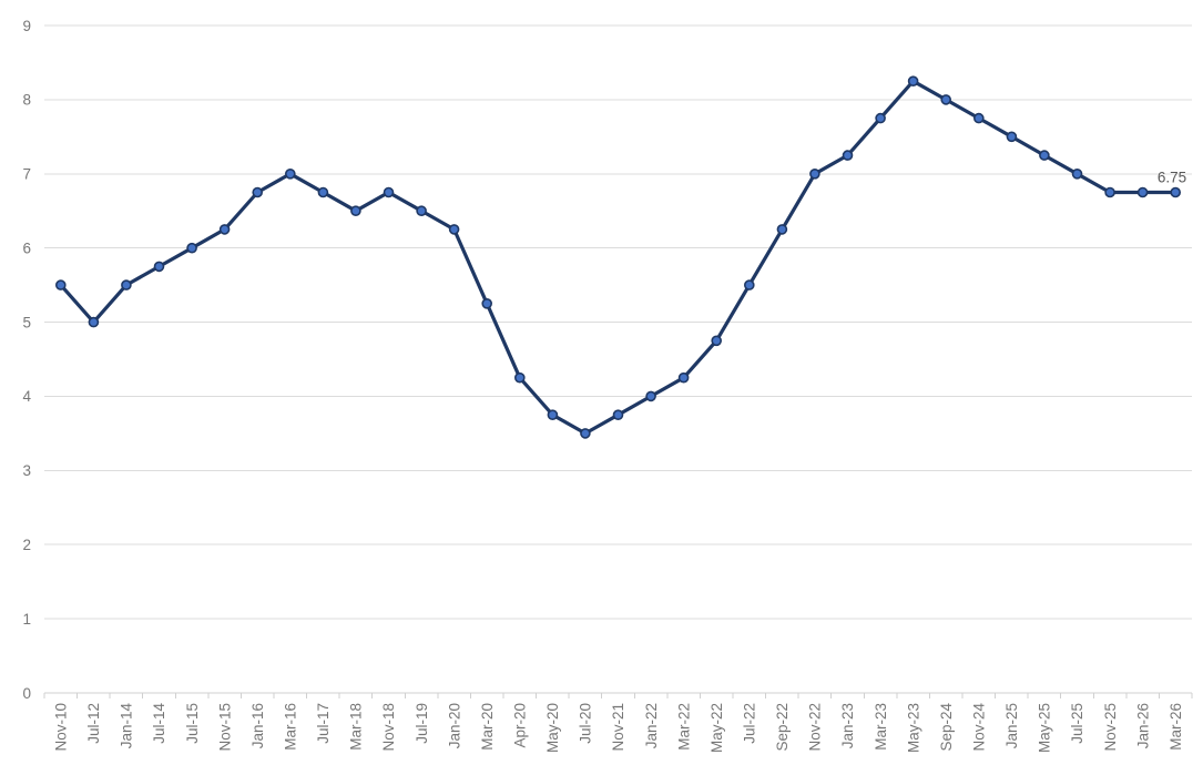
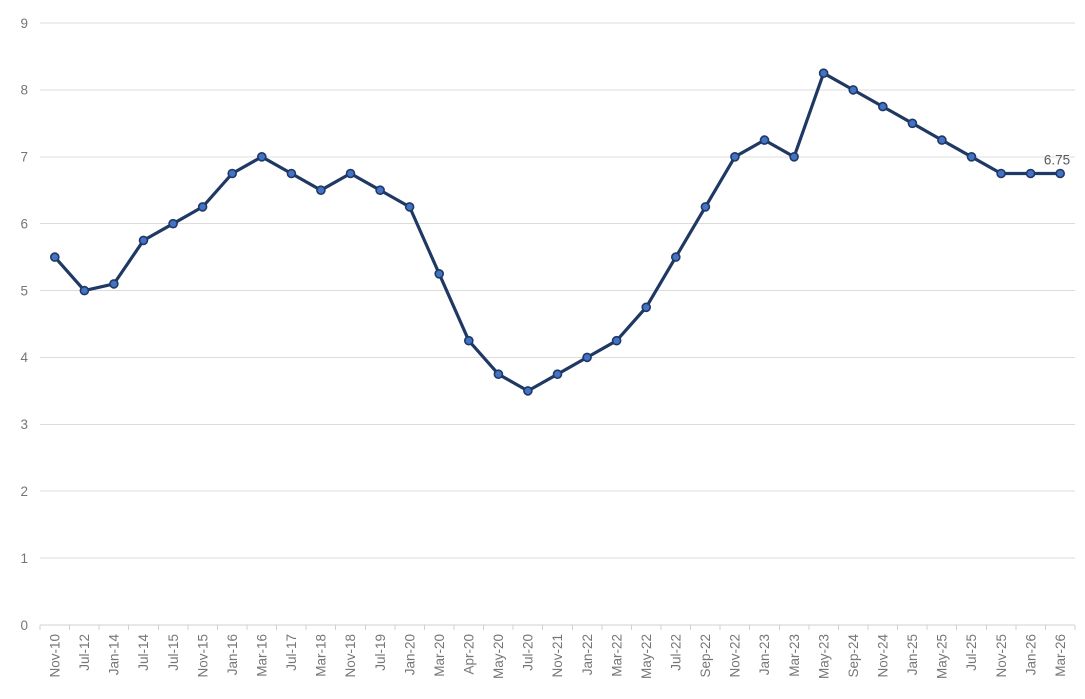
Jan-14: 5.5 -> 5.1
Mar-23: 7.8 -> 7.0
